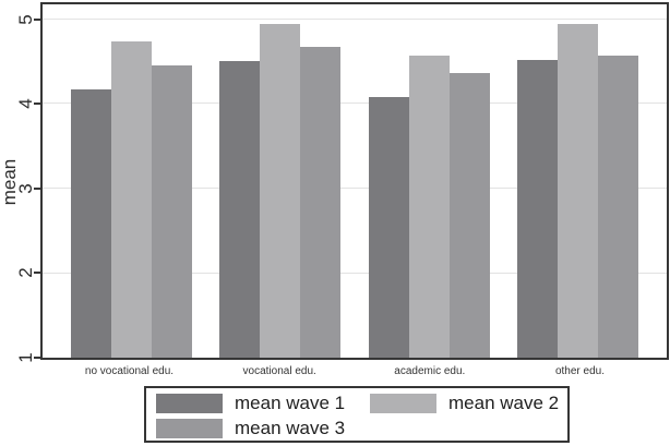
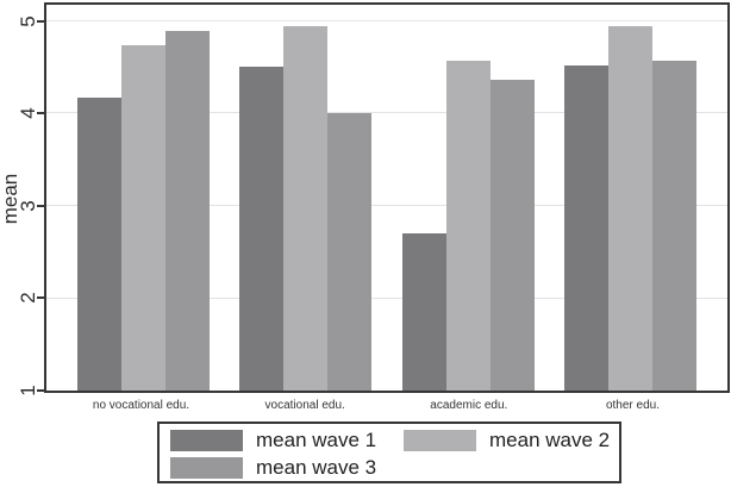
mean wave 3/no vocational edu.: 4.5 -> 4.9
mean wave 3/vocational edu.: 4.7 -> 4.0
mean wave 1/academic edu.: 4.1 -> 2.7
